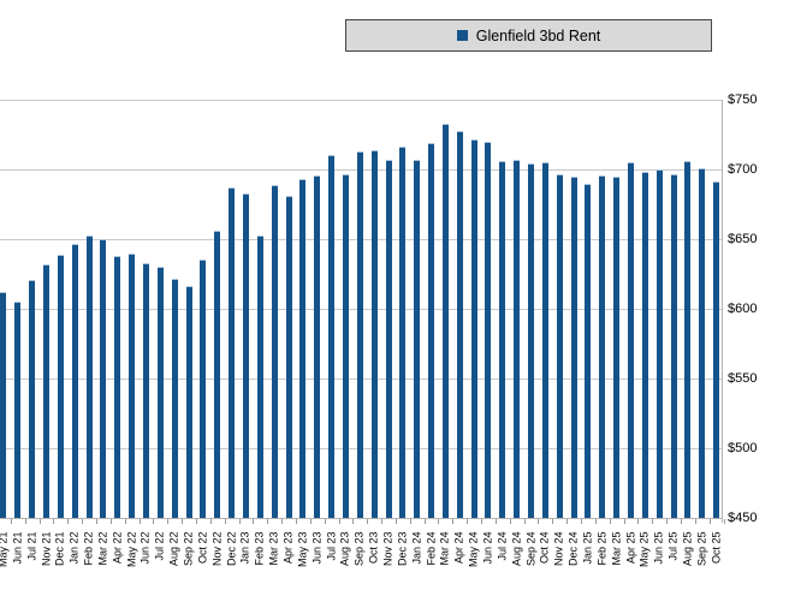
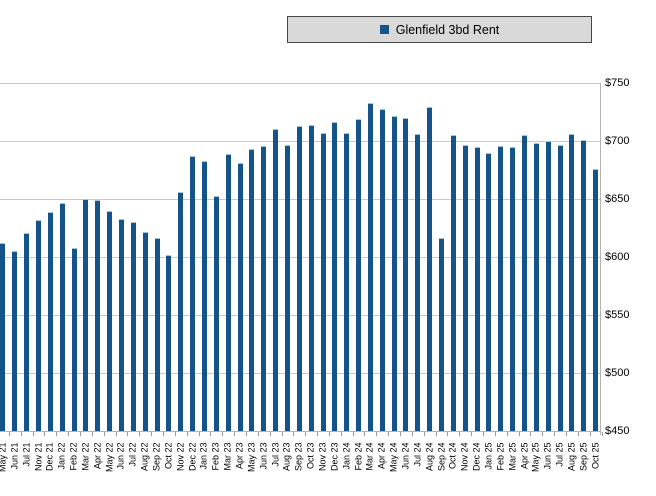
Feb 22: $653 -> $608
Apr 22: $638 -> $649
Oct 22: $635 -> $602
Aug 24: $707 -> $729
Sep 24: $704 -> $616
Oct 25: $691 -> $676
